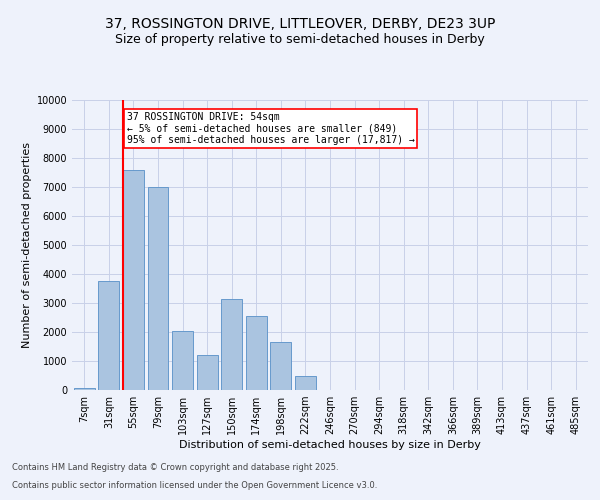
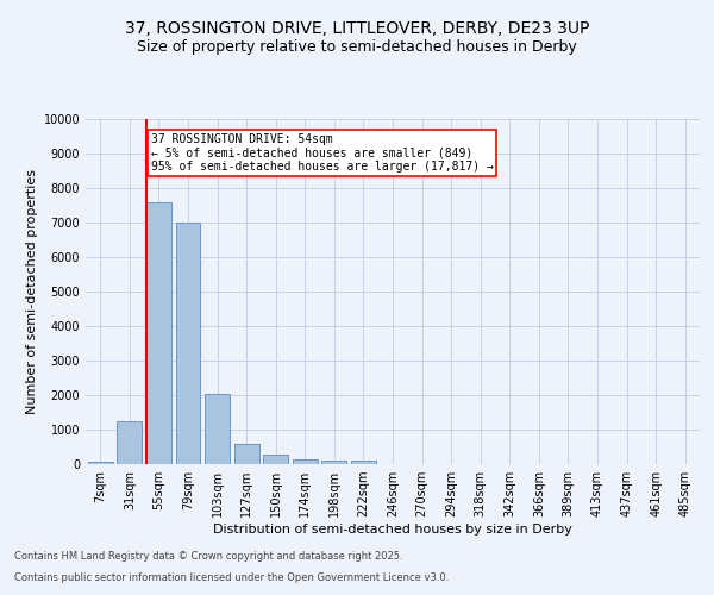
31sqm: 3750 -> 1230
127sqm: 1200 -> 600
150sqm: 3150 -> 270
174sqm: 2550 -> 150
198sqm: 1650 -> 120
222sqm: 500 -> 100
